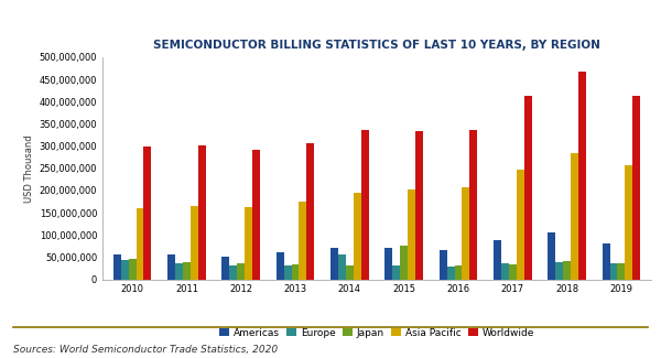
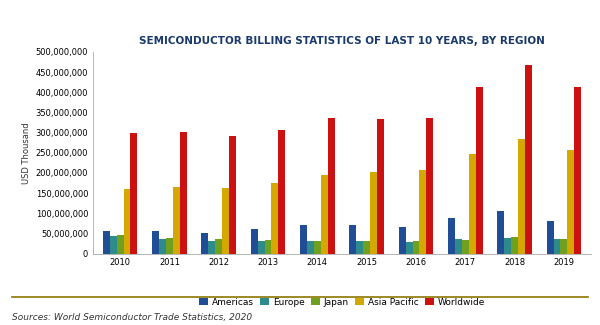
Europe/2014: 55,000,000 -> 32,000,000
Japan/2015: 75,000,000 -> 30,000,000
